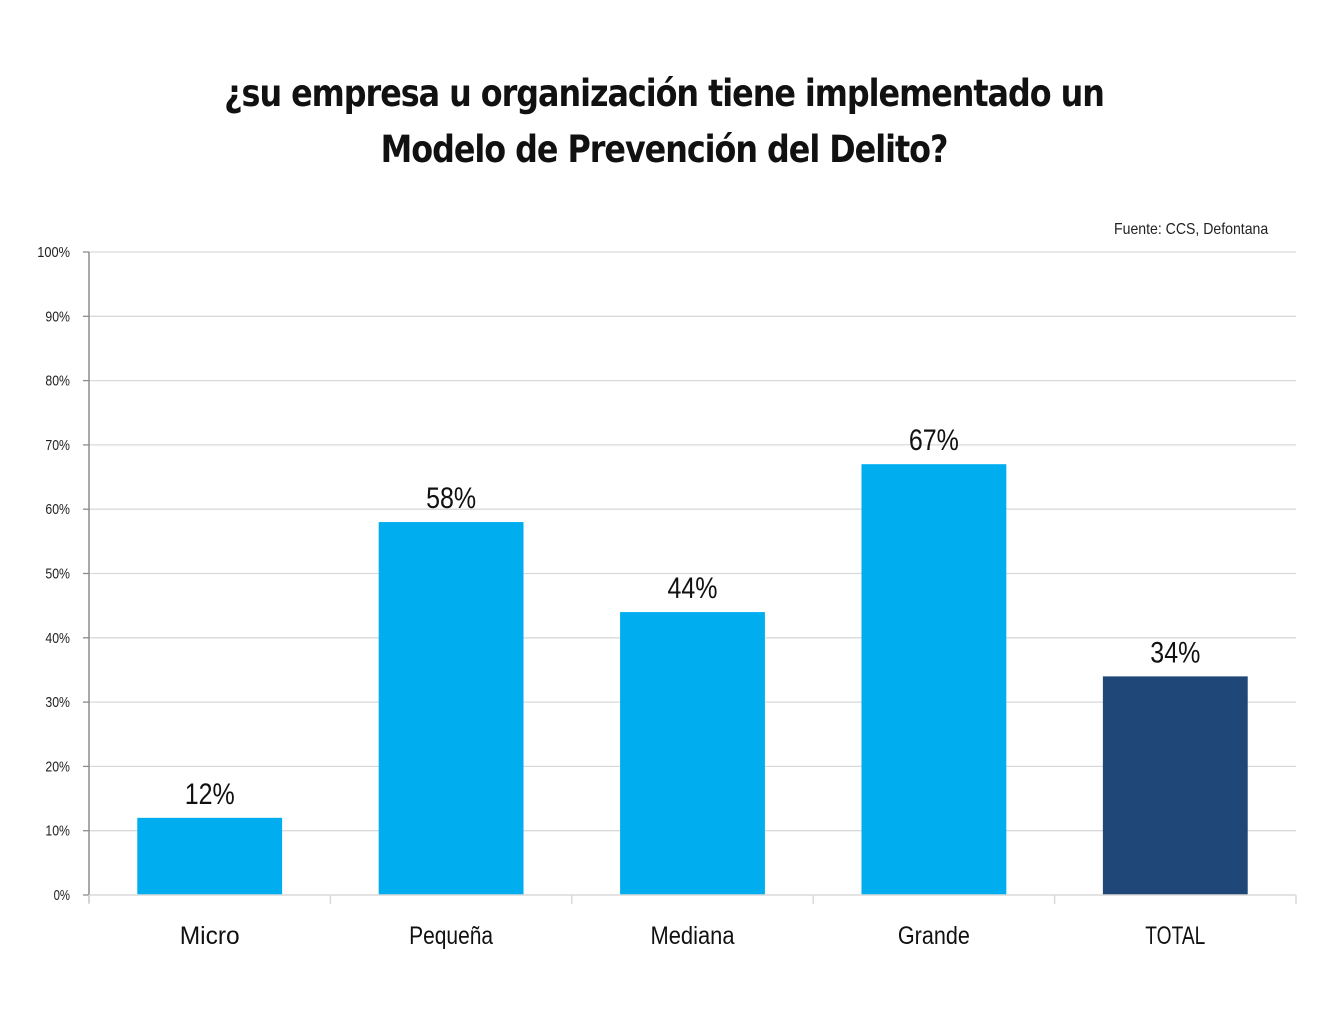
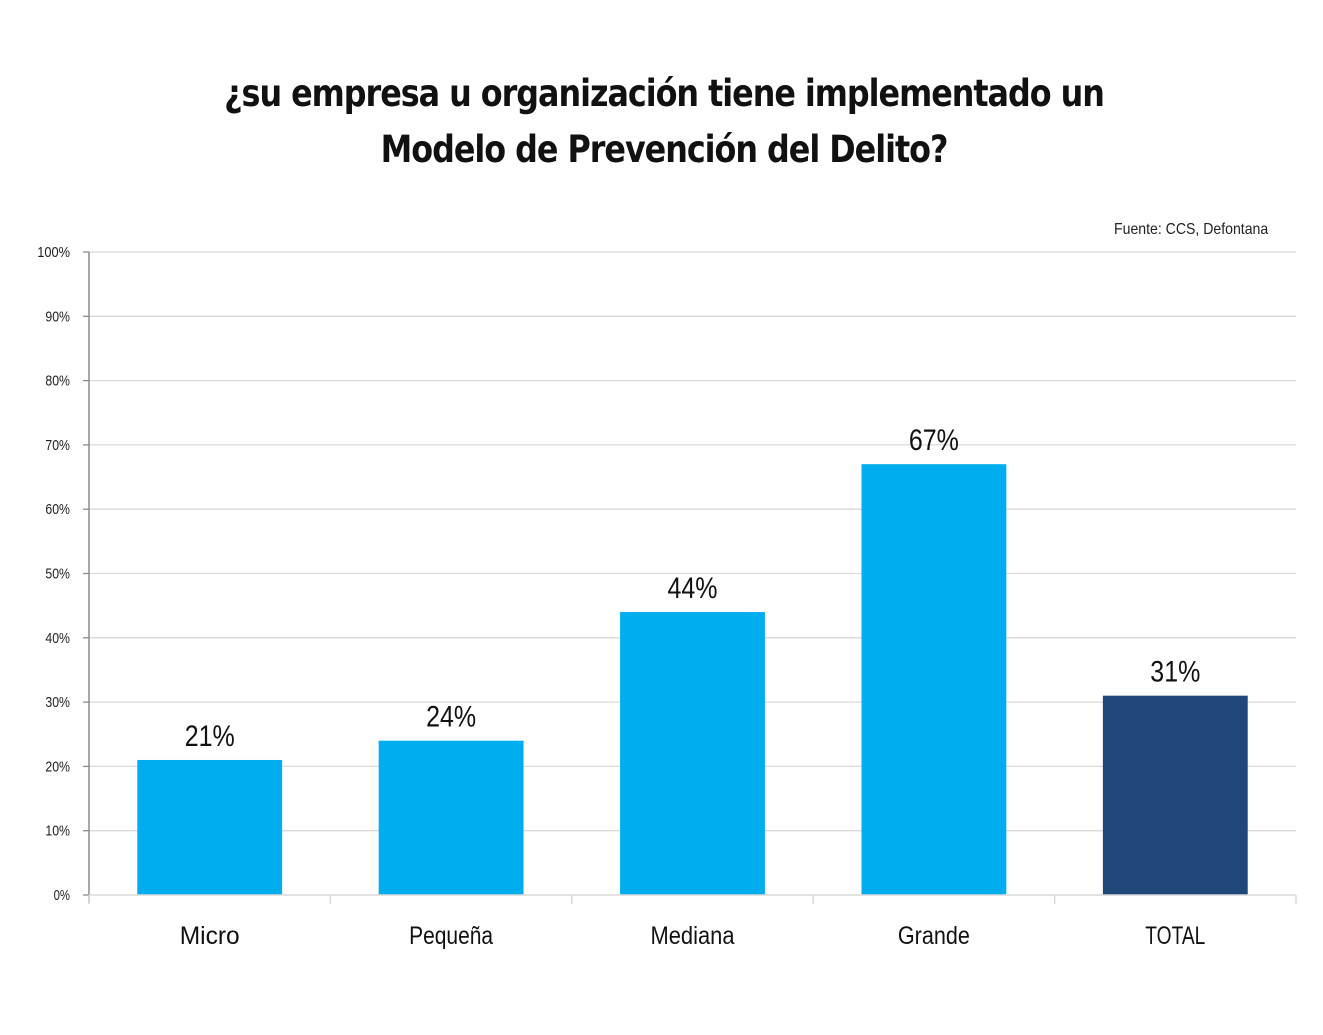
Micro: 12% -> 21%
Pequeña: 58% -> 24%
TOTAL: 34% -> 31%
